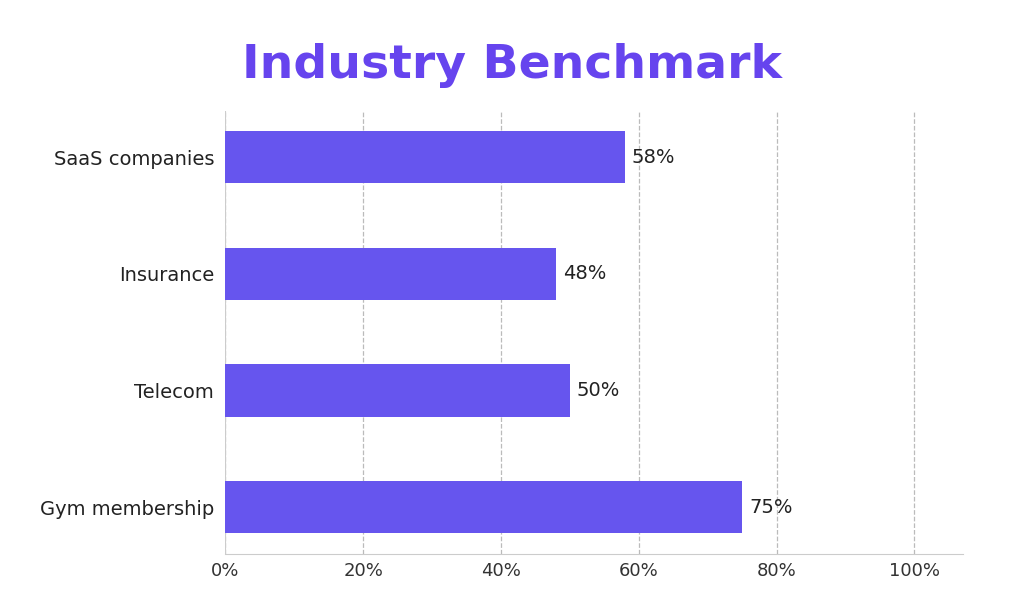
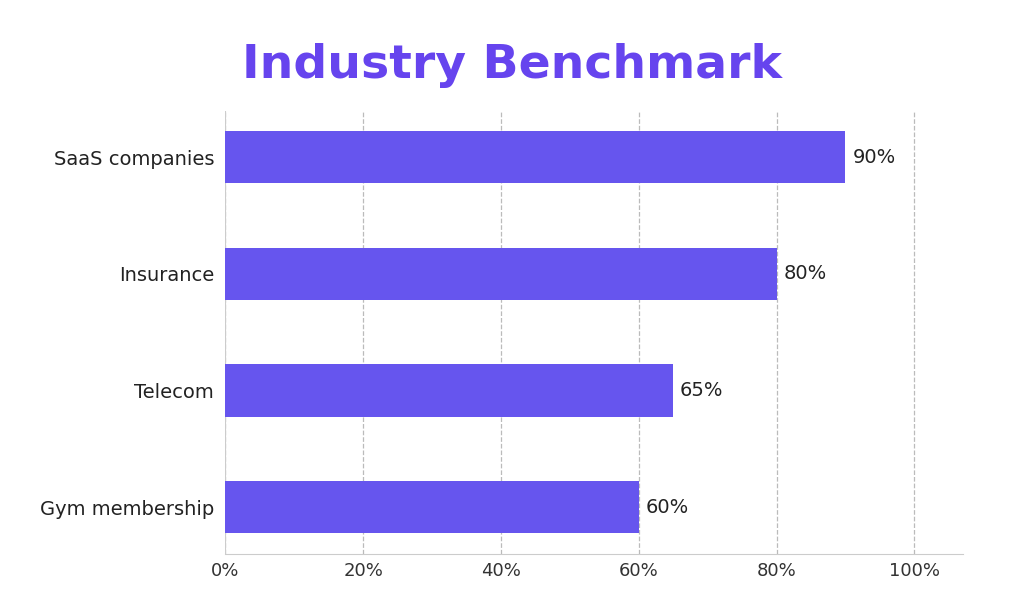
SaaS companies: 58% -> 90%
Insurance: 48% -> 80%
Telecom: 50% -> 65%
Gym membership: 75% -> 60%
